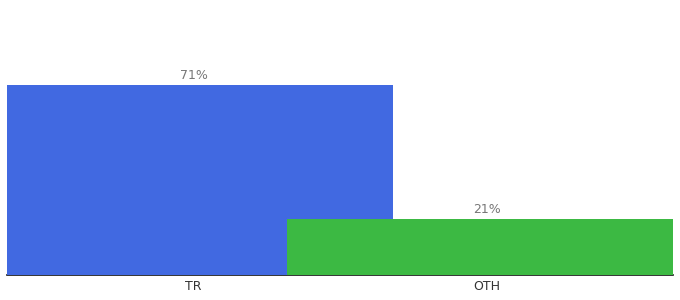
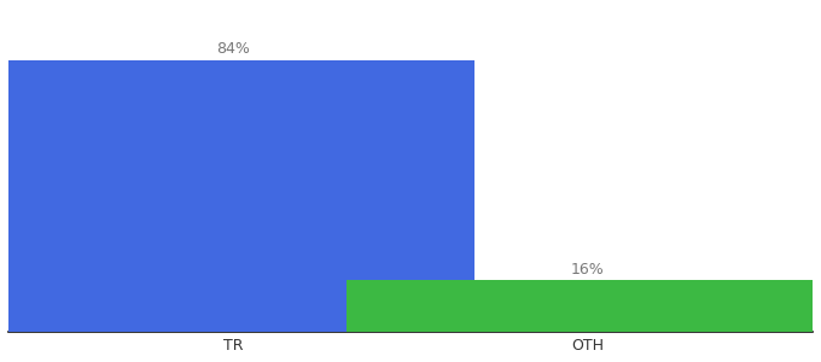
TR: 71% -> 84%
OTH: 21% -> 16%
